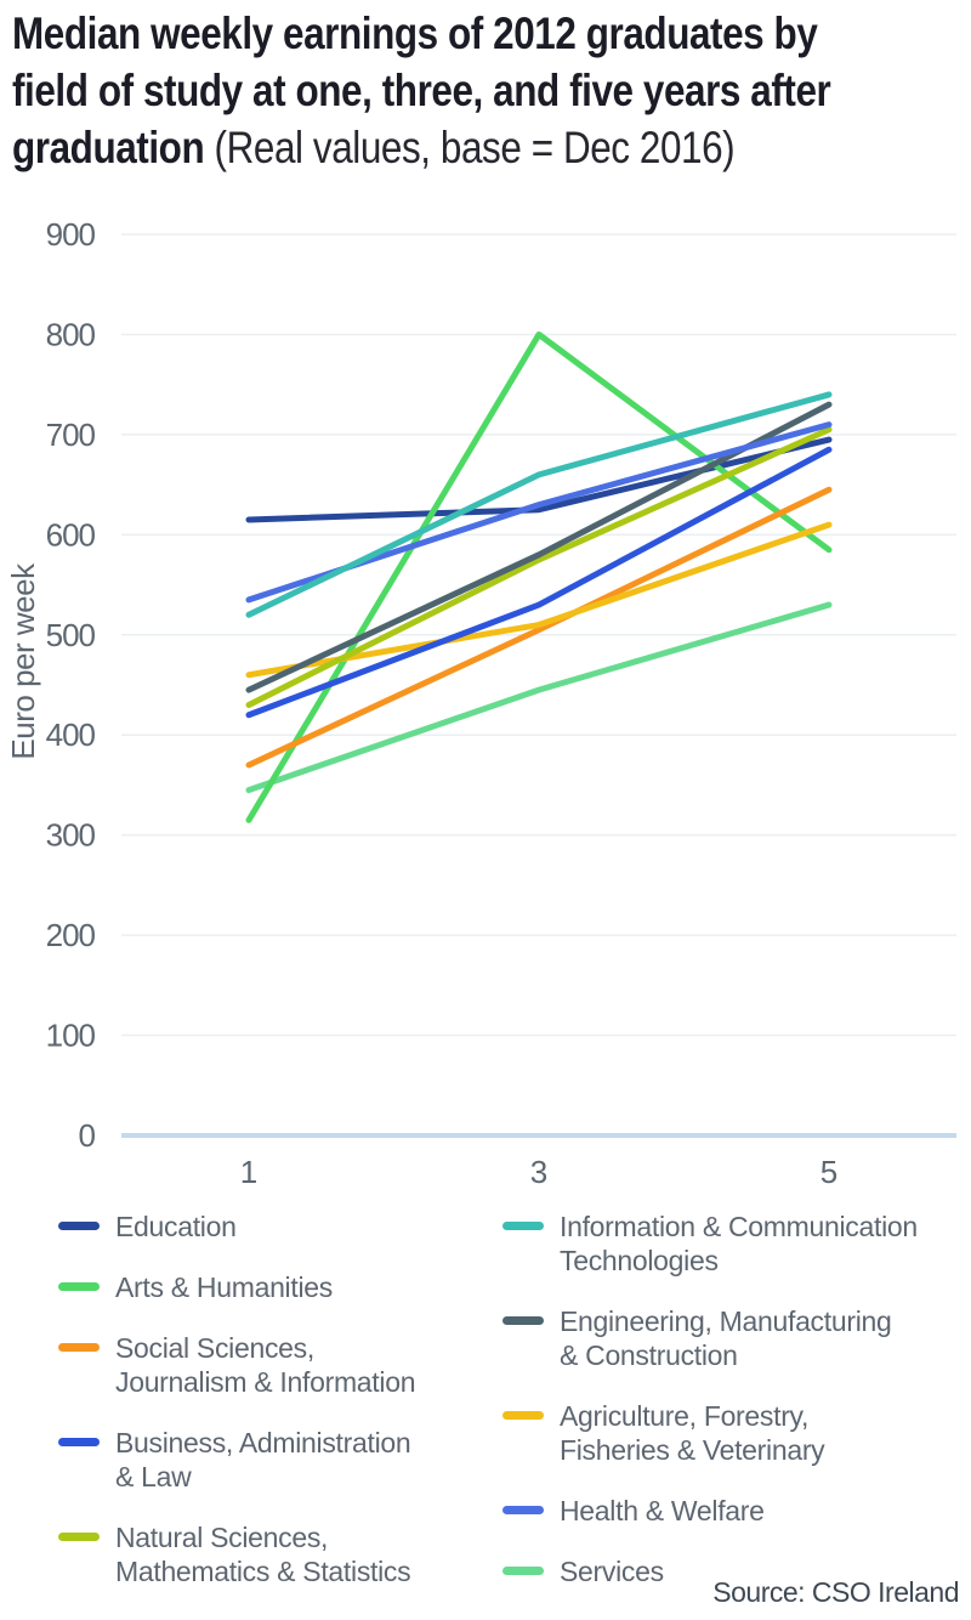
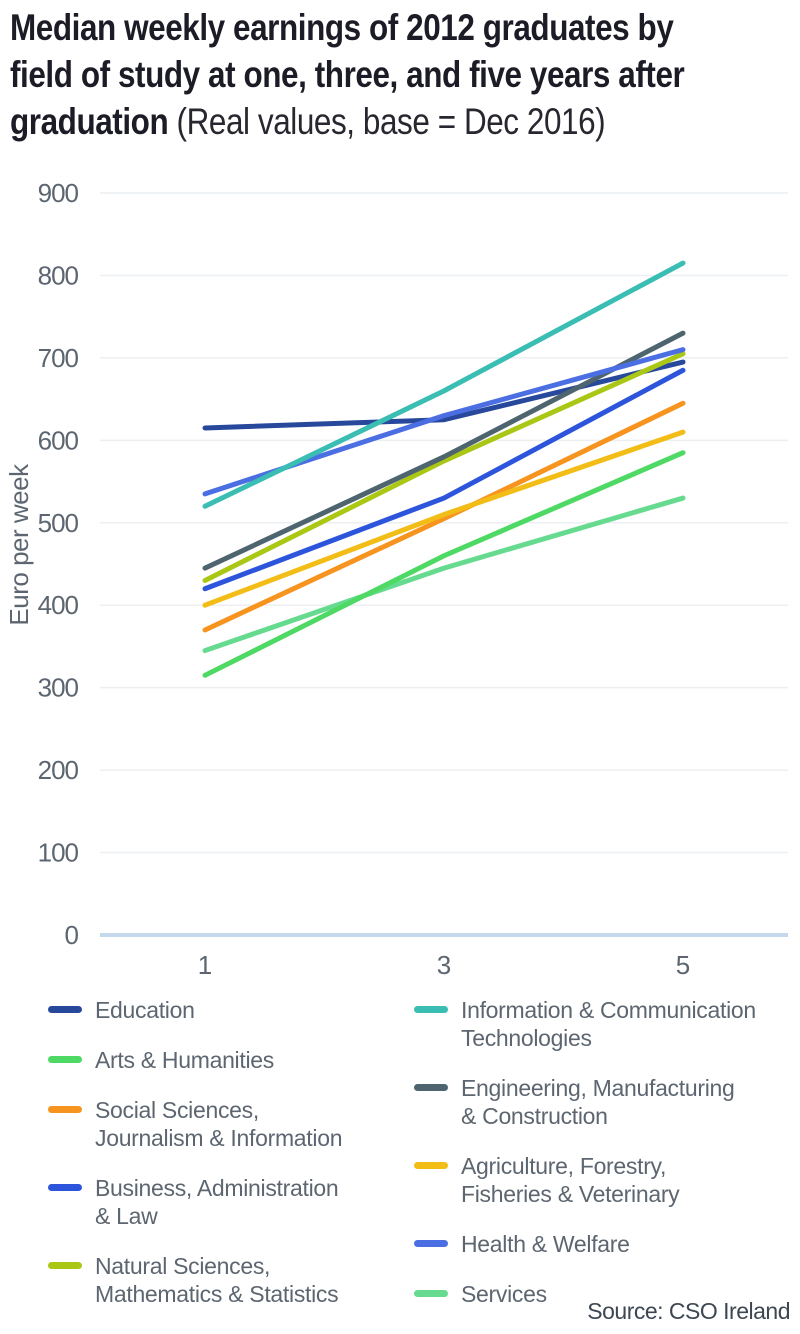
Agriculture, Forestry, Fisheries & Veterinary/1: 460 -> 400
Arts & Humanities/3: 800 -> 460
Information & Communication Technologies/5: 740 -> 820
